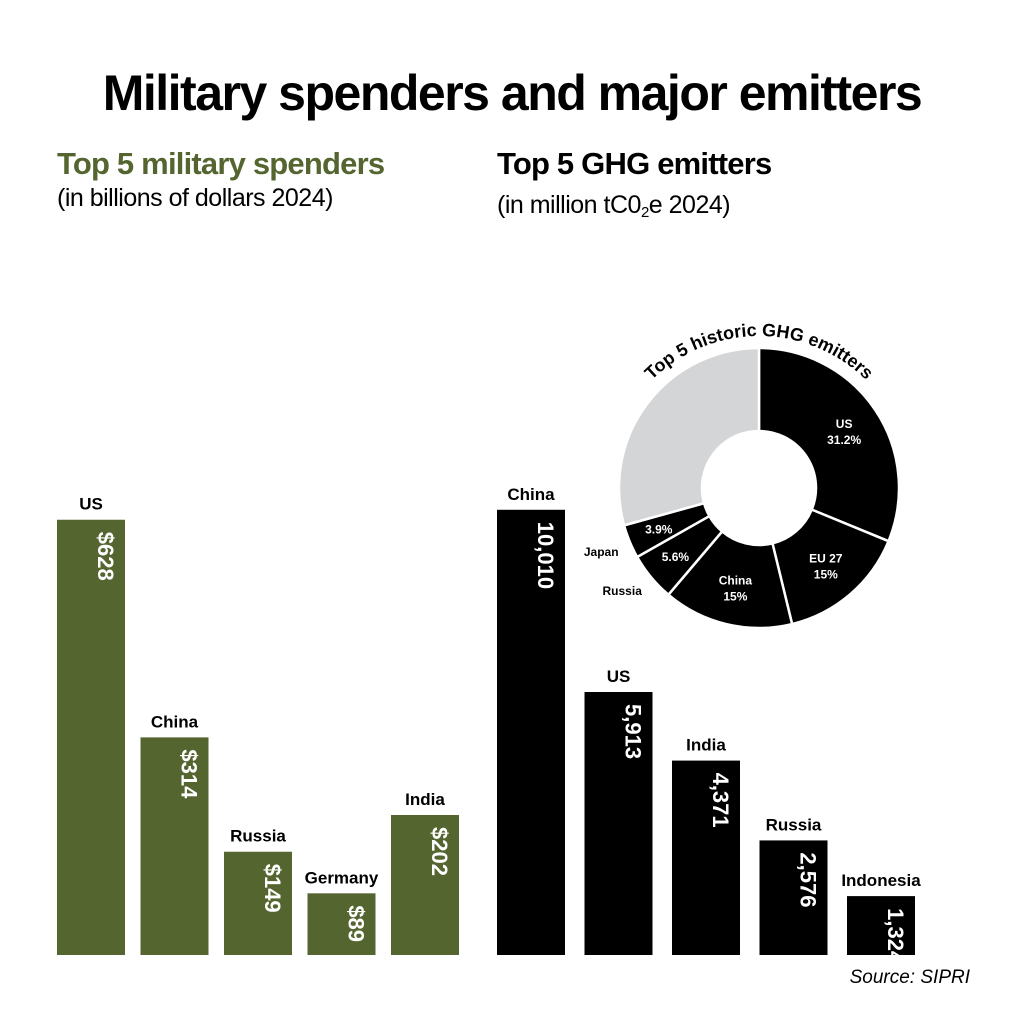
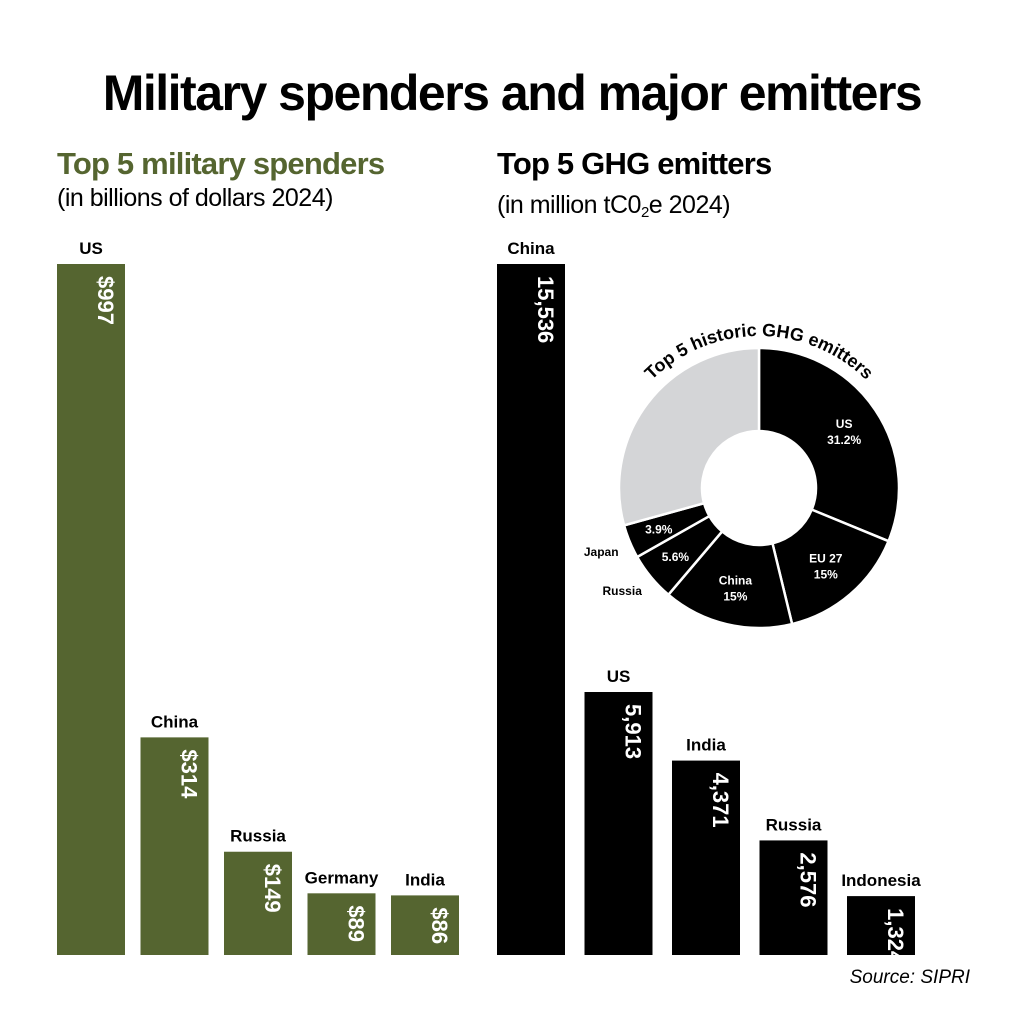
Top 5 military spenders/US: $628 -> $997
Top 5 military spenders/India: $202 -> $86
Top 5 GHG emitters/China: 10,010 -> 15,536
